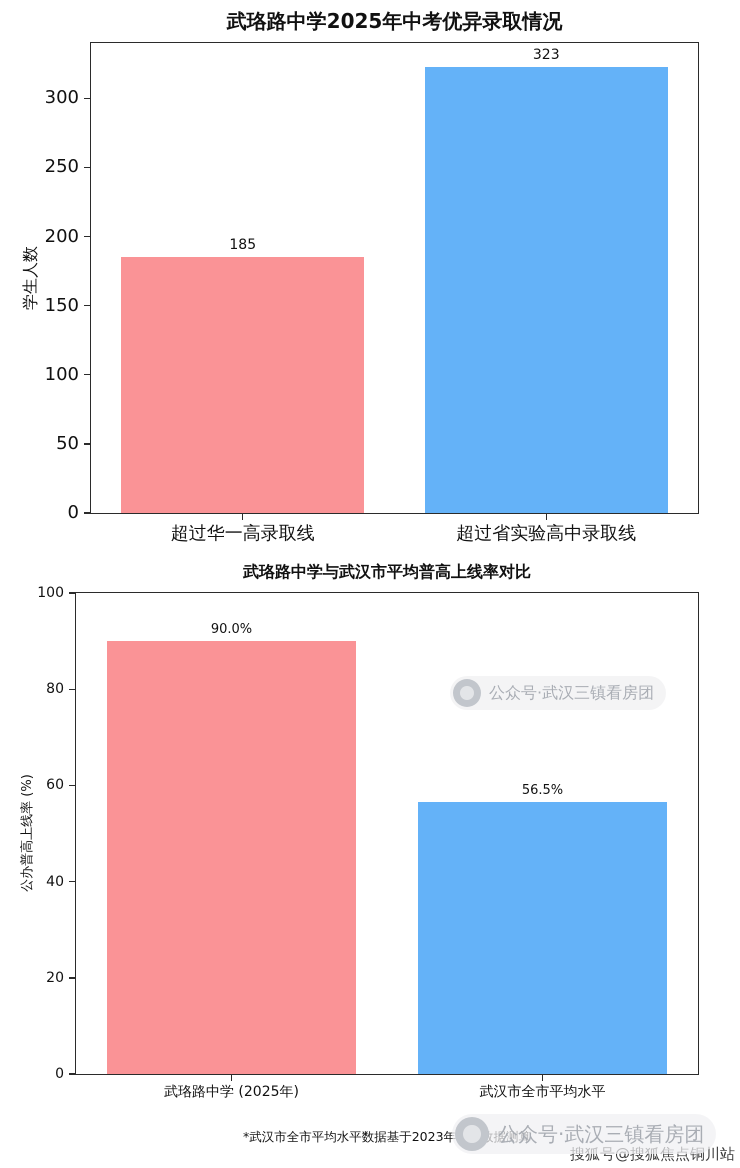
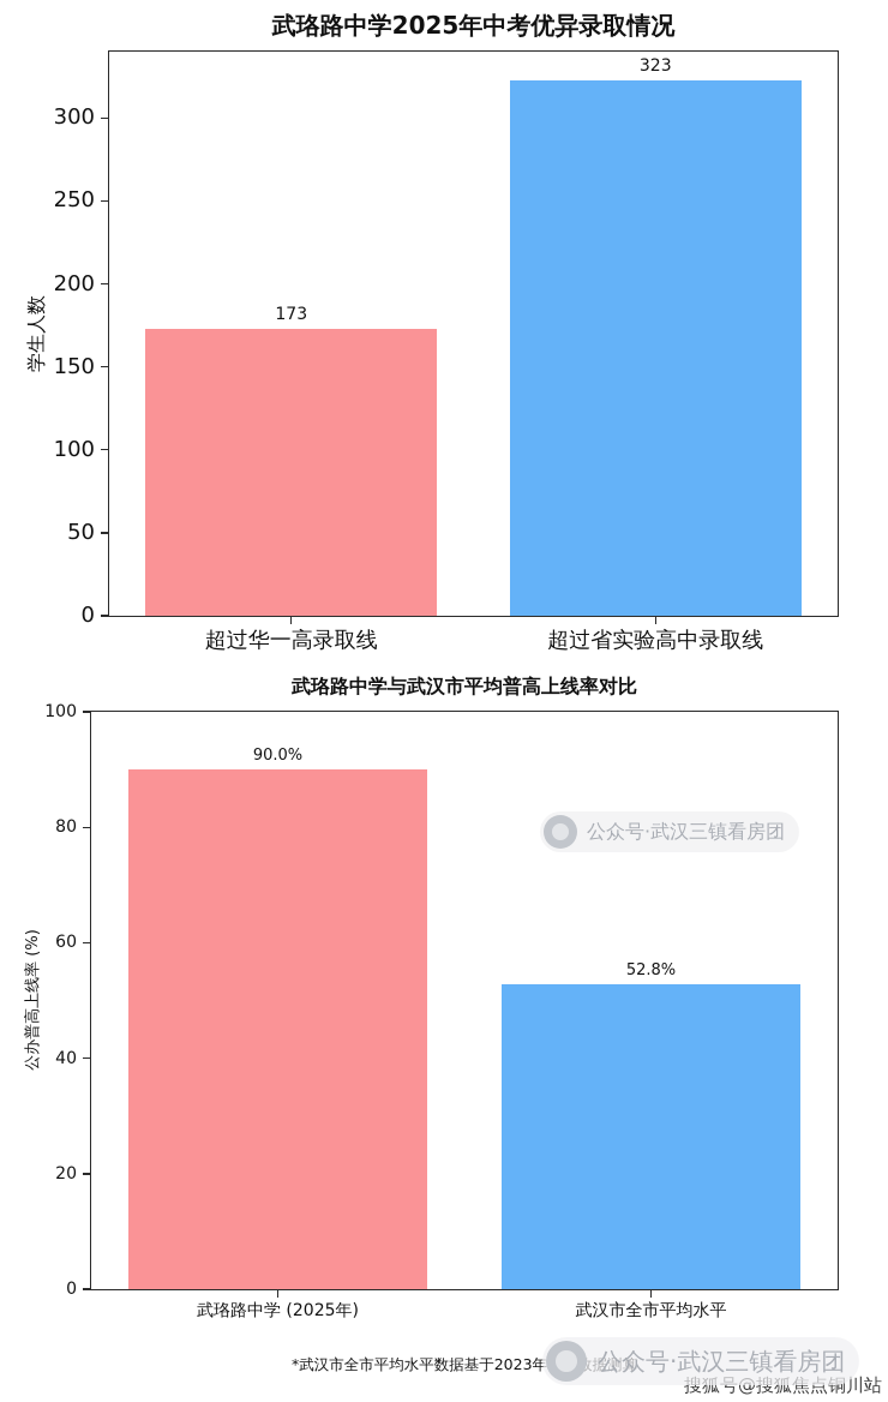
武珞路中学2025年中考优异录取情况/超过华一高录取线: 185 -> 173
武珞路中学与武汉市平均普高上线率对比/武汉市全市平均水平: 56.5% -> 52.8%
